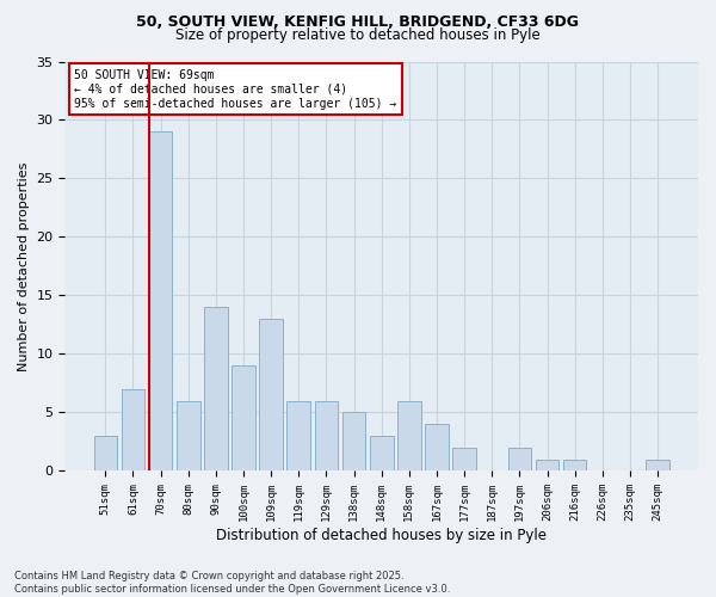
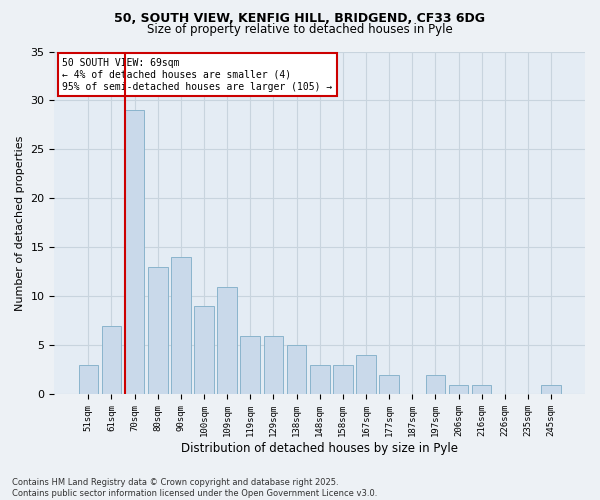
80sqm: 6 -> 13
109sqm: 13 -> 11
158sqm: 6 -> 3
